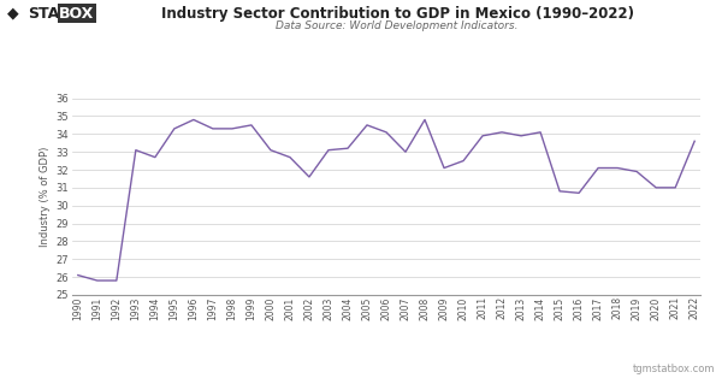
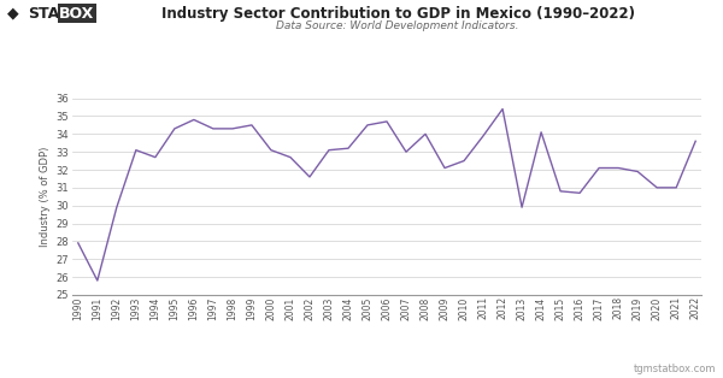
1990: 26.1 -> 27.9
1992: 25.8 -> 29.9
2006: 34.1 -> 34.7
2008: 34.8 -> 34.0
2012: 34.1 -> 35.4
2013: 33.9 -> 29.9
